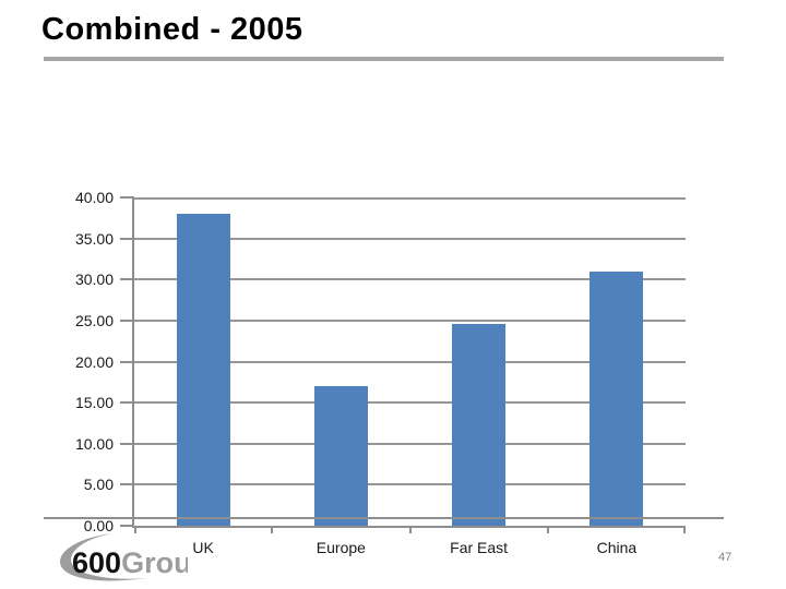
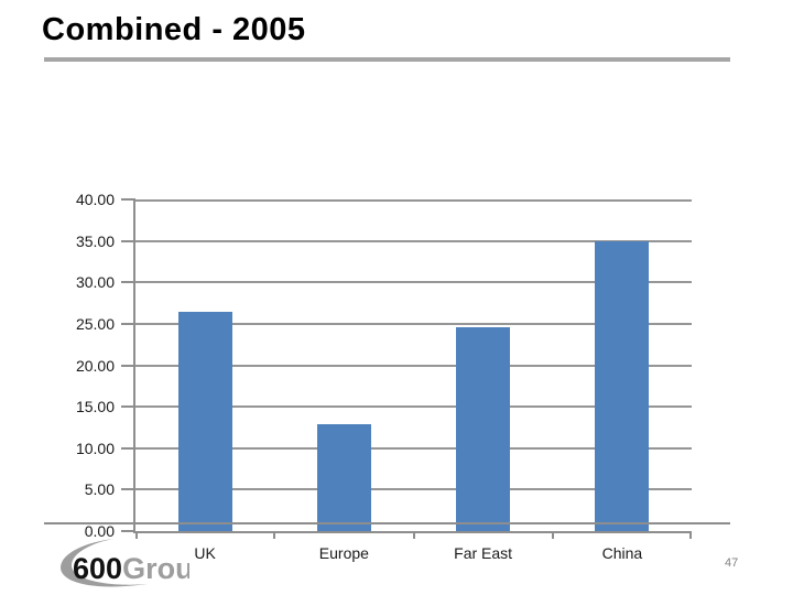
UK: 38 -> 26
Europe: 17 -> 13
China: 31 -> 35
